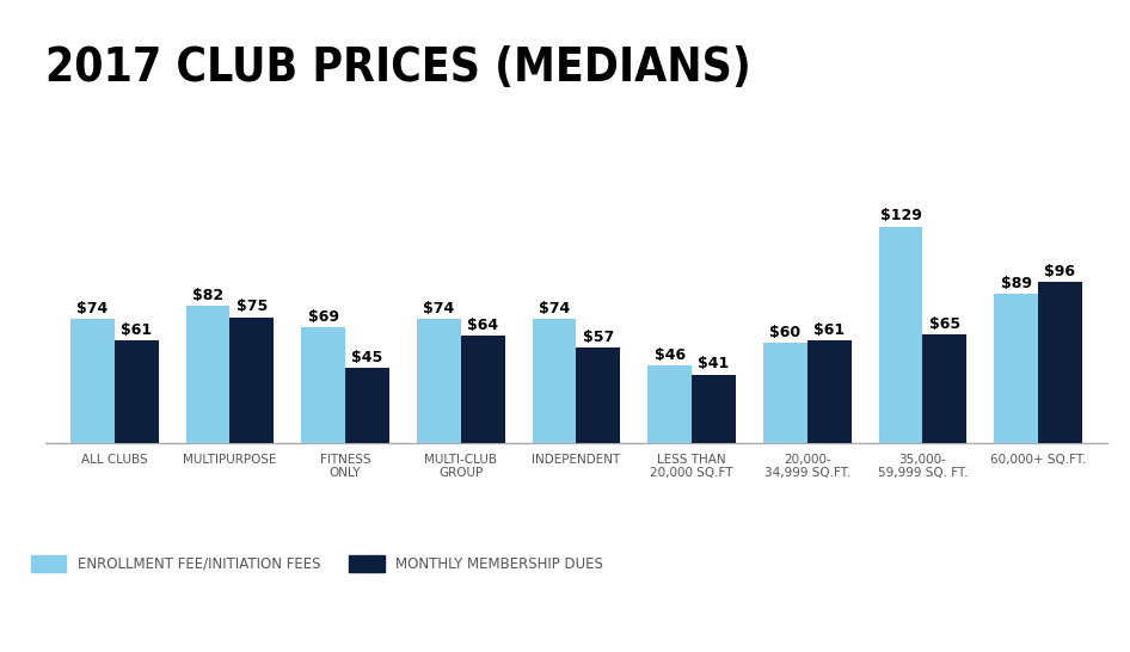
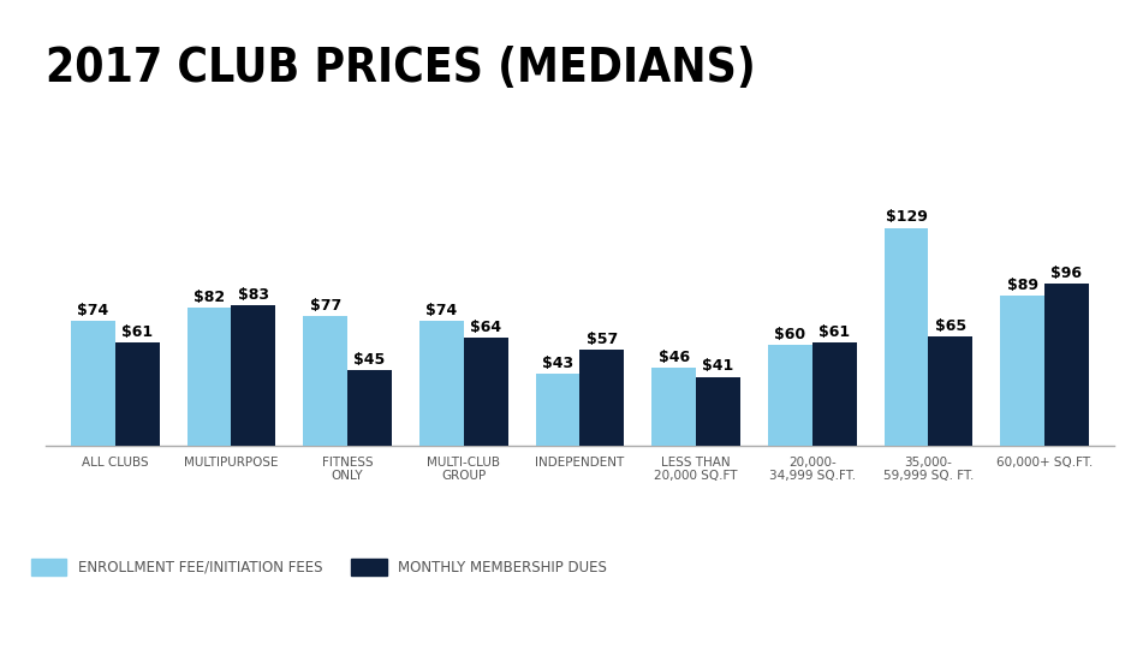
MONTHLY MEMBERSHIP DUES/MULTIPURPOSE: $75 -> $83
ENROLLMENT FEE/INITIATION FEES/FITNESS ONLY: $69 -> $77
ENROLLMENT FEE/INITIATION FEES/INDEPENDENT: $74 -> $43
